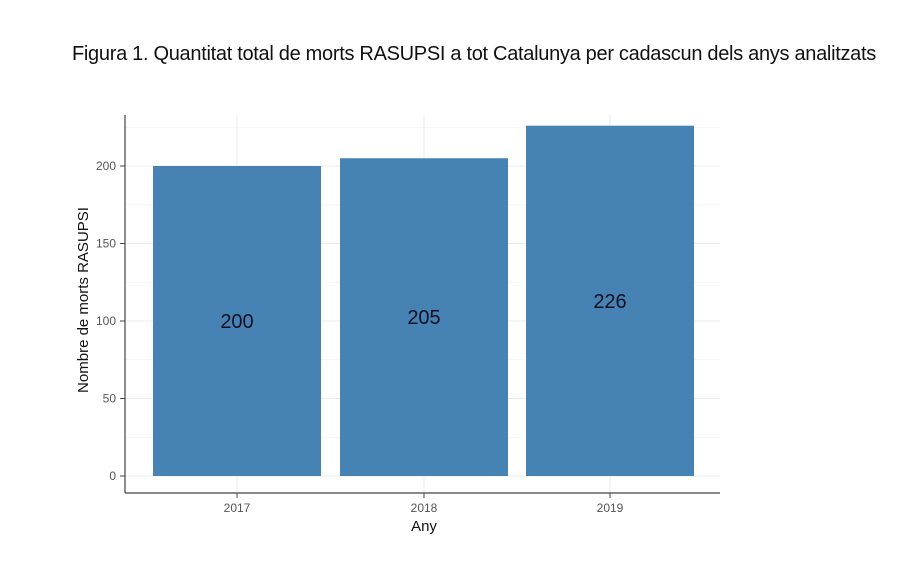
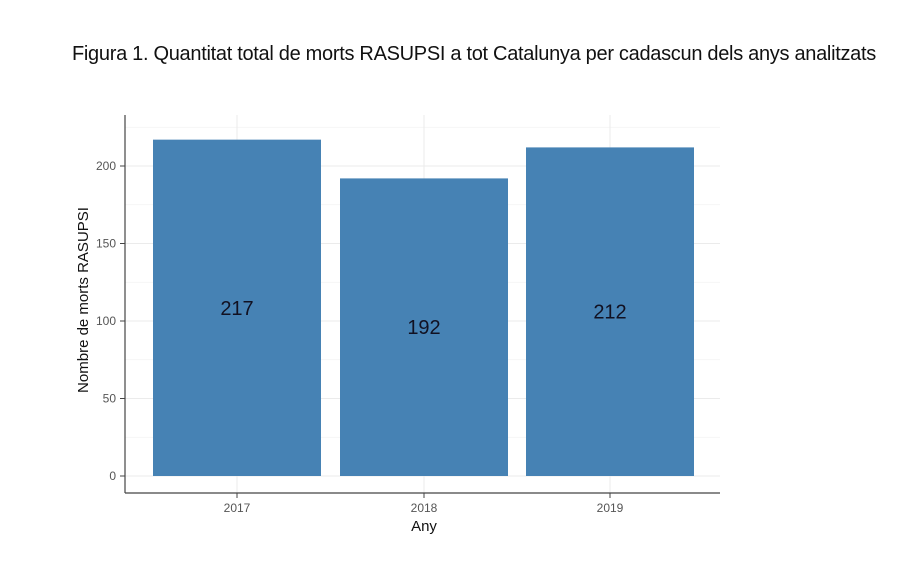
2017: 200 -> 217
2018: 205 -> 192
2019: 226 -> 212
